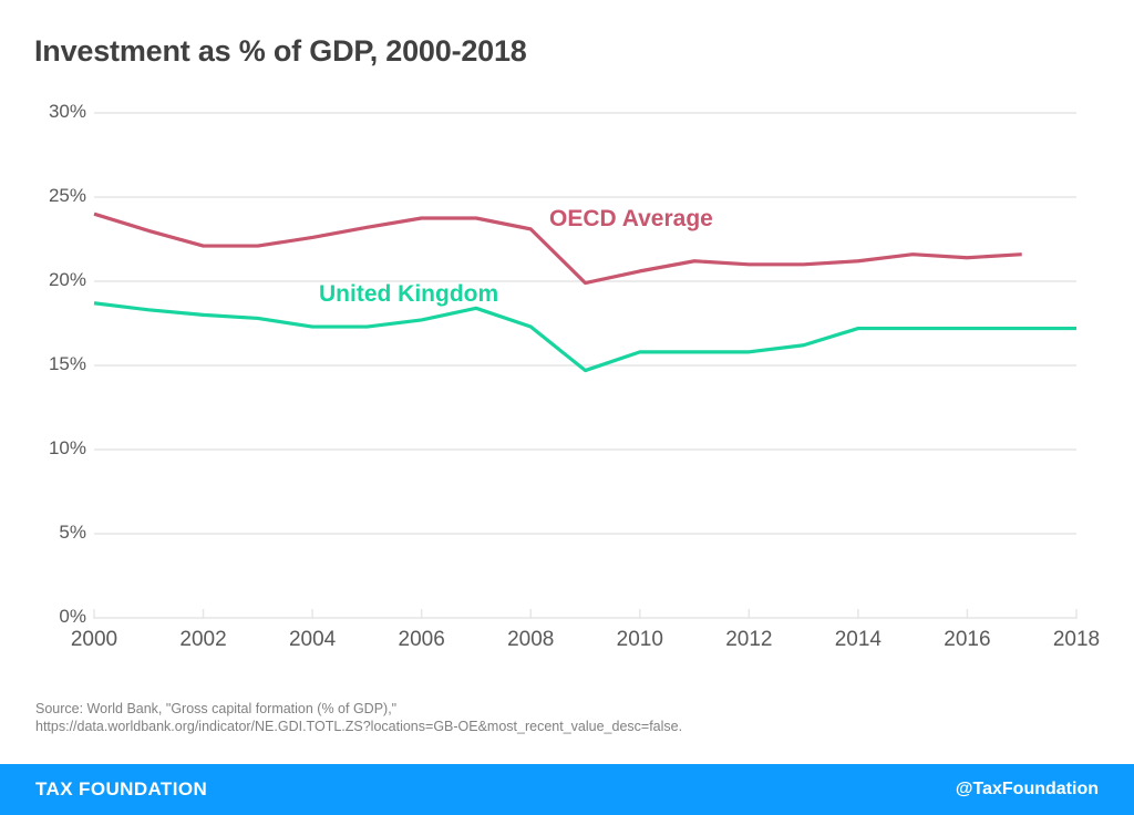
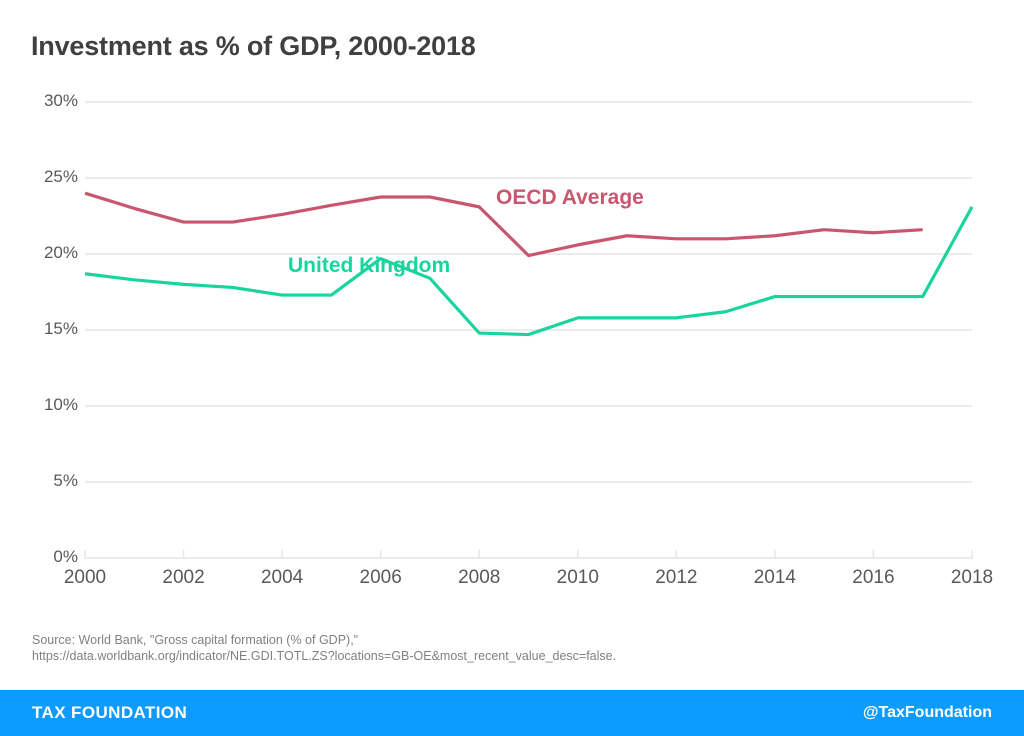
United Kingdom/2006: 17.7% -> 19.7%
United Kingdom/2008: 17.3% -> 14.8%
United Kingdom/2018: 17.2% -> 23.1%
